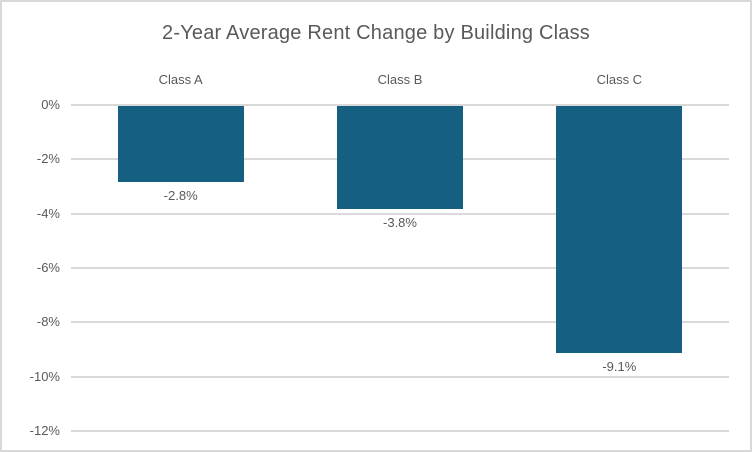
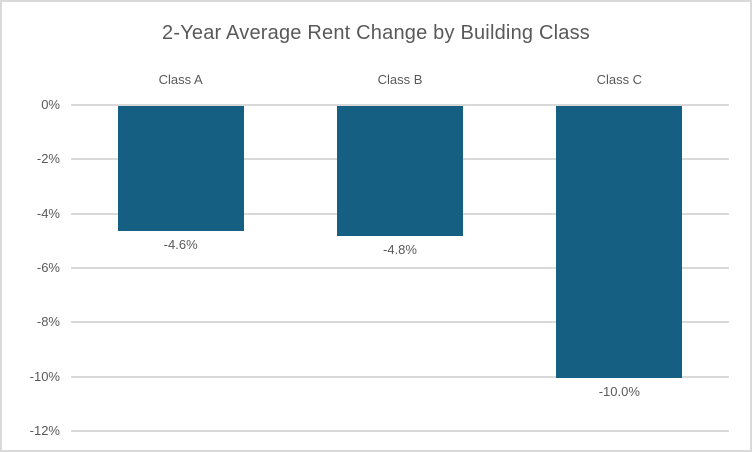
Class A: -2.8% -> -4.6%
Class B: -3.8% -> -4.8%
Class C: -9.1% -> -10.0%
